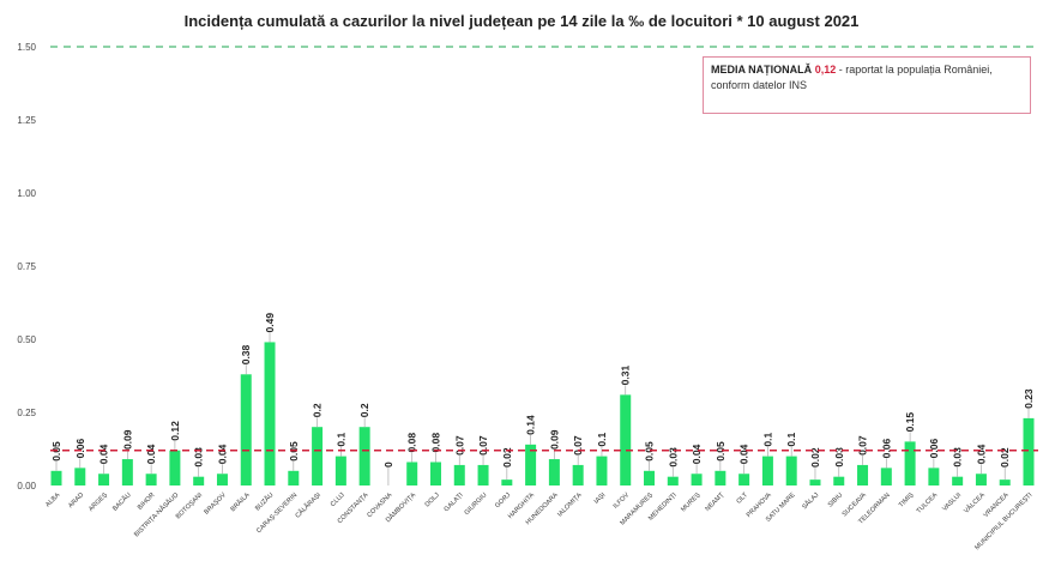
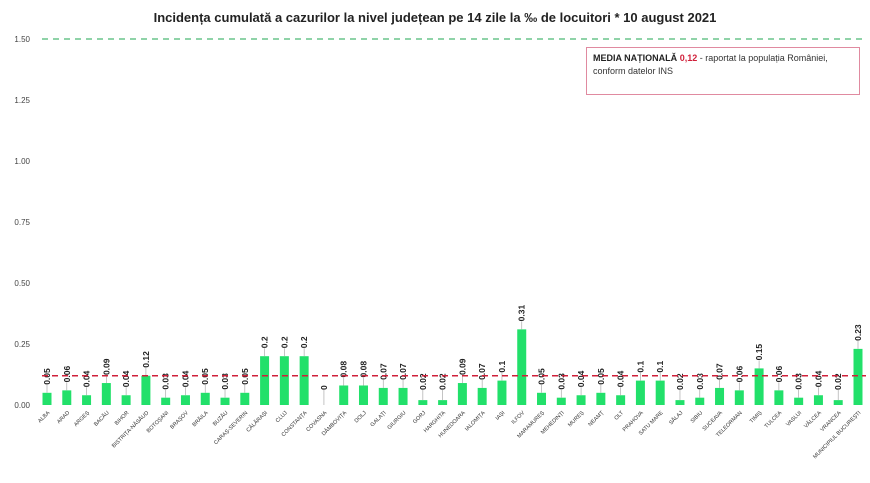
BRĂILA: 0.38 -> 0.05
BUZĂU: 0.49 -> 0.03
CLUJ: 0.1 -> 0.2
HARGHITA: 0.14 -> 0.02
